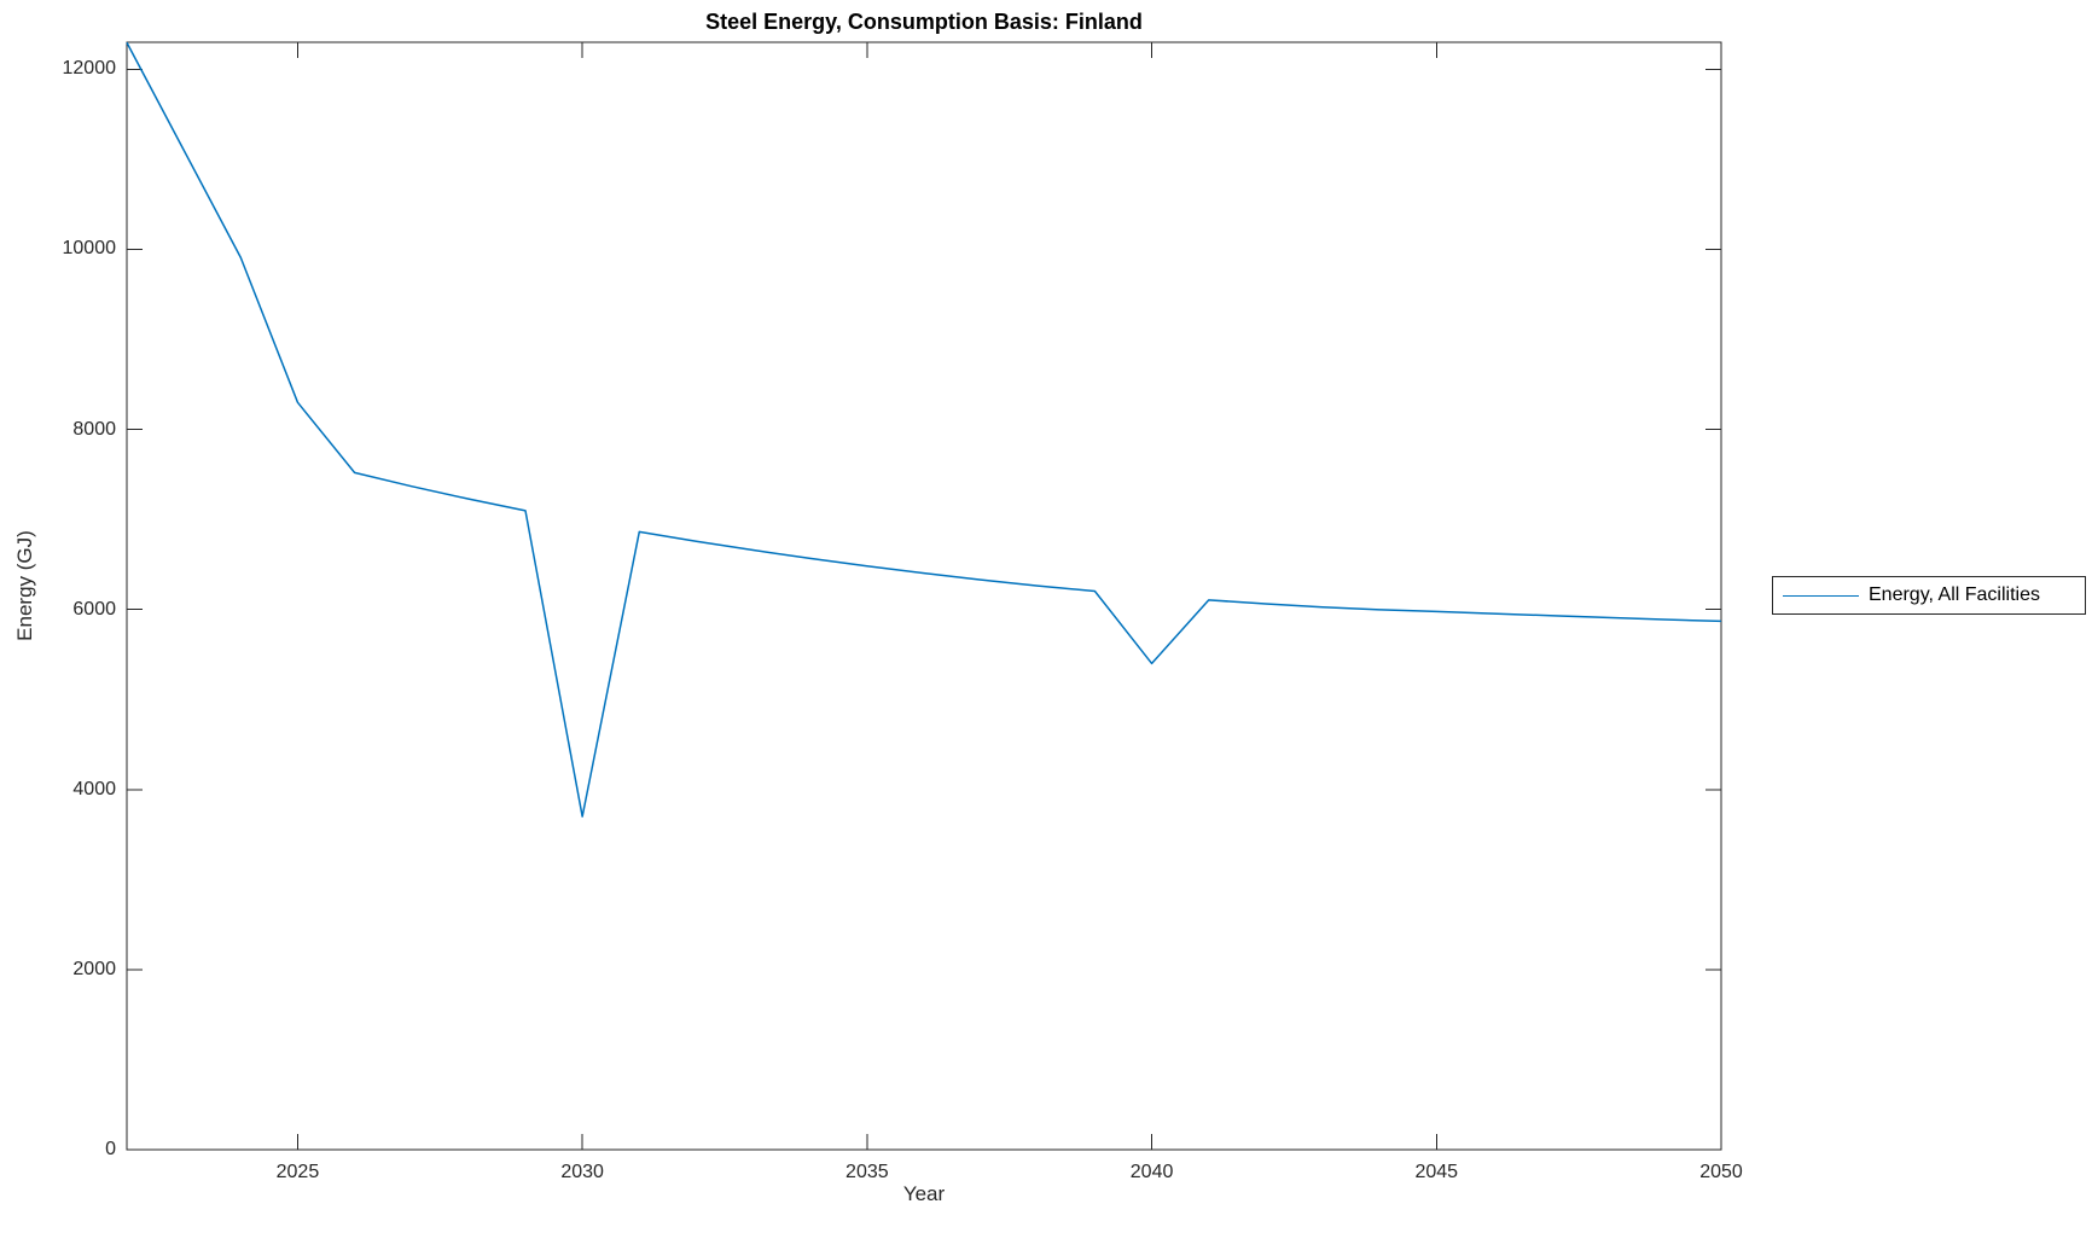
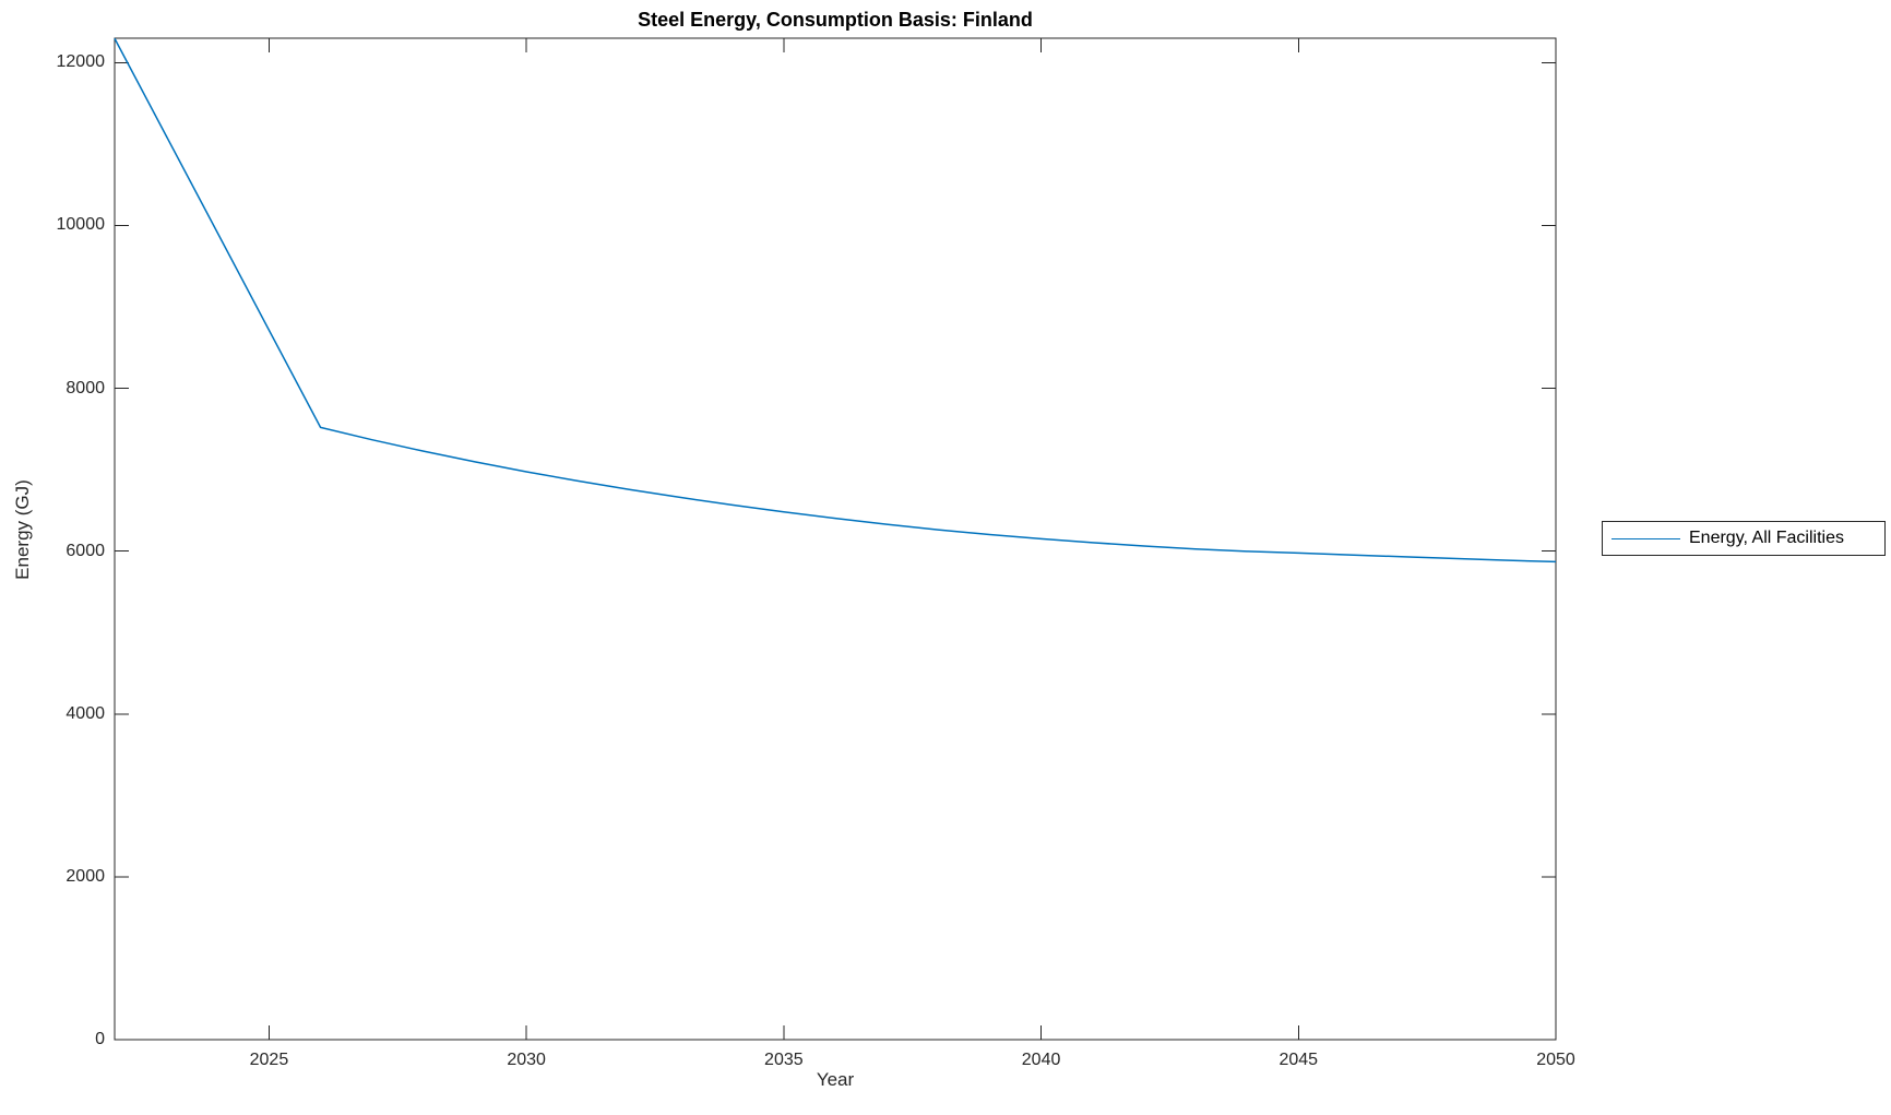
2025: 8300 -> 8700
2030: 3700 -> 7000
2040: 5400 -> 6200
